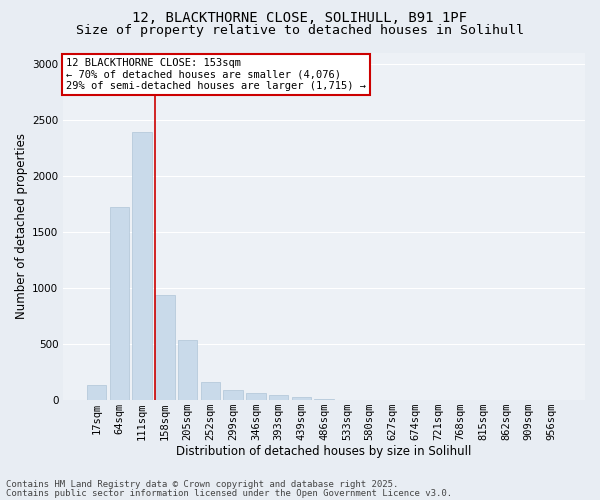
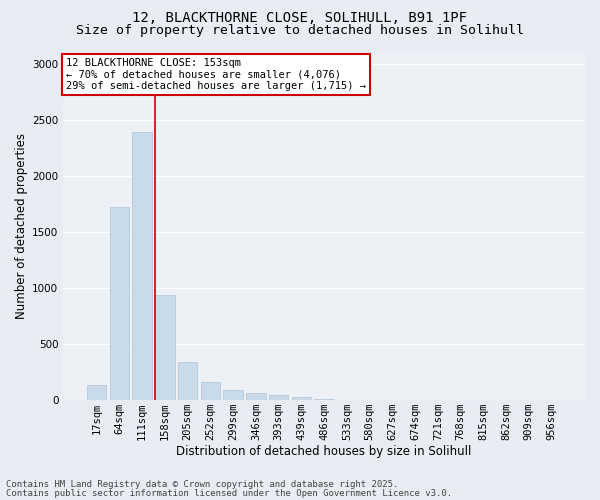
205sqm: 540 -> 340
